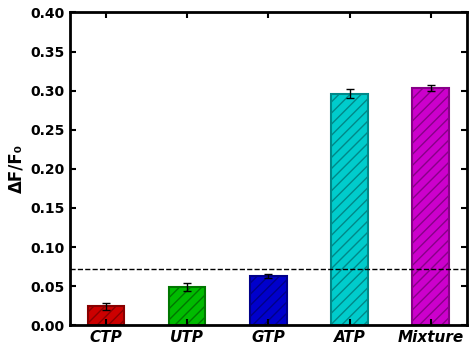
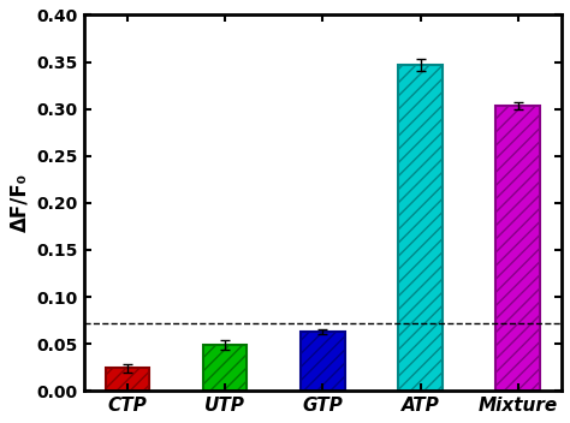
ATP: 0.296 -> 0.347
